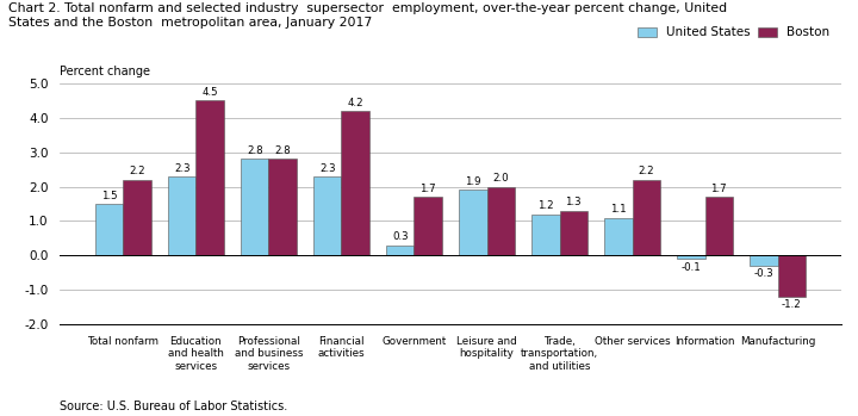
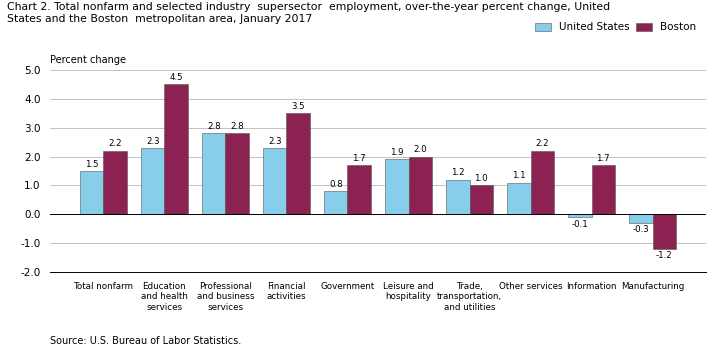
Boston/Financial activities: 4.2 -> 3.5
United States/Government: 0.3 -> 0.8
Boston/Trade, transportation, and utilities: 1.3 -> 1.0
